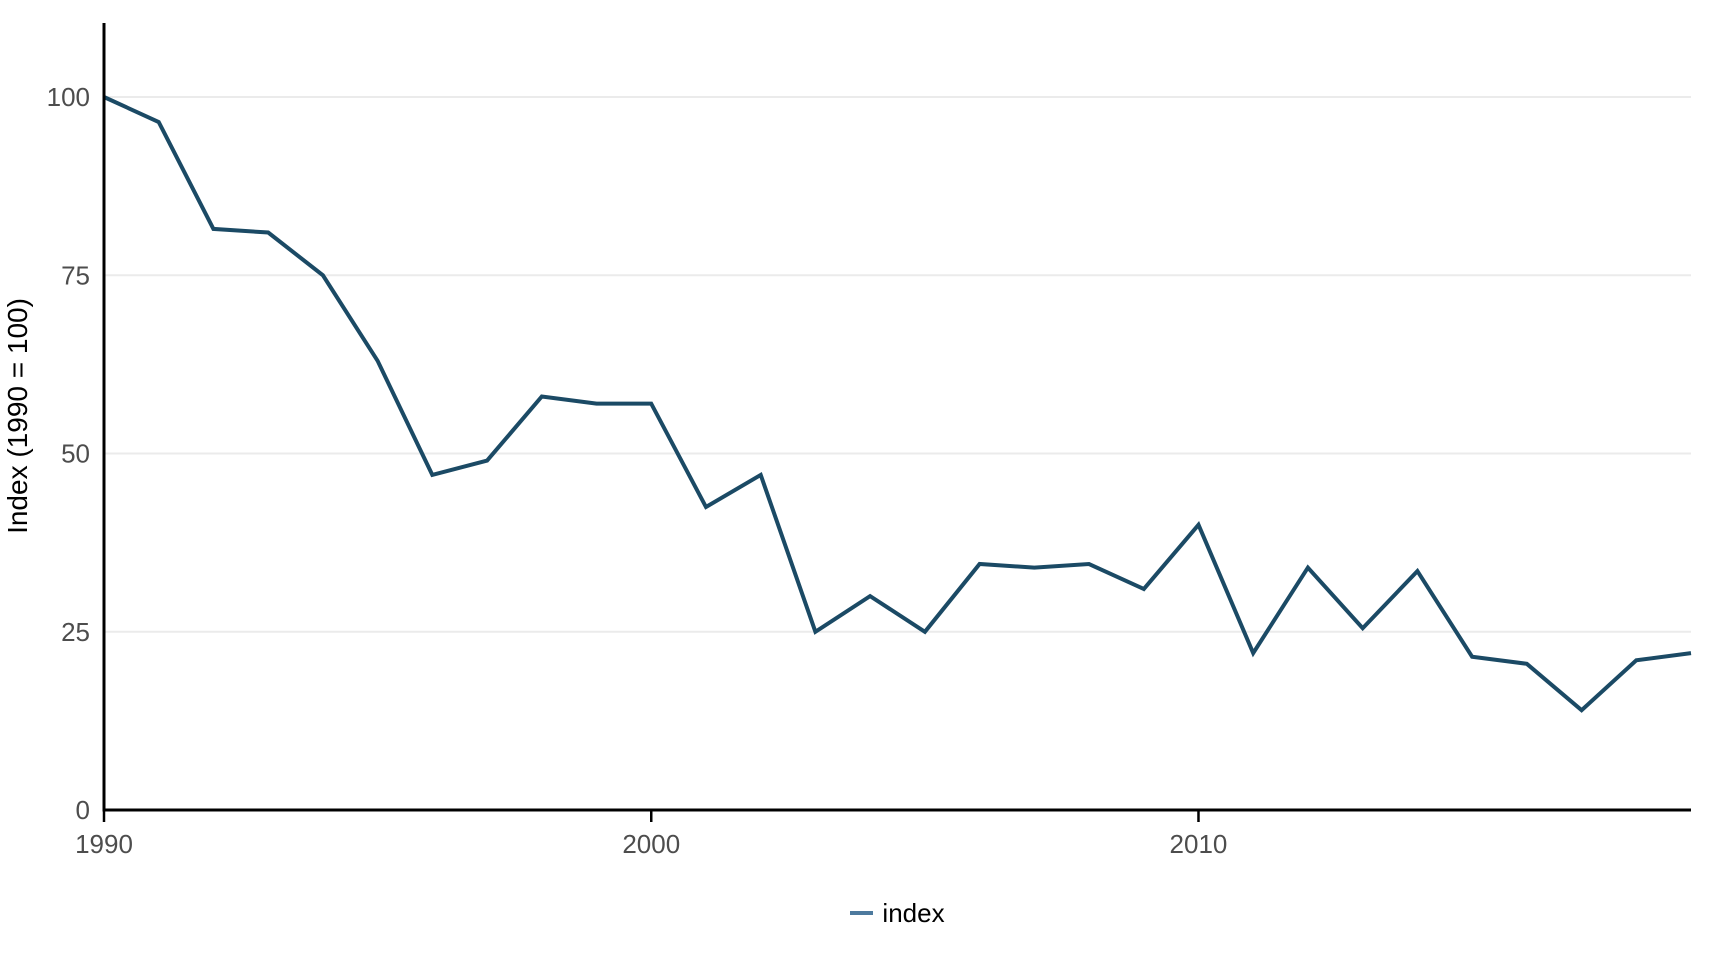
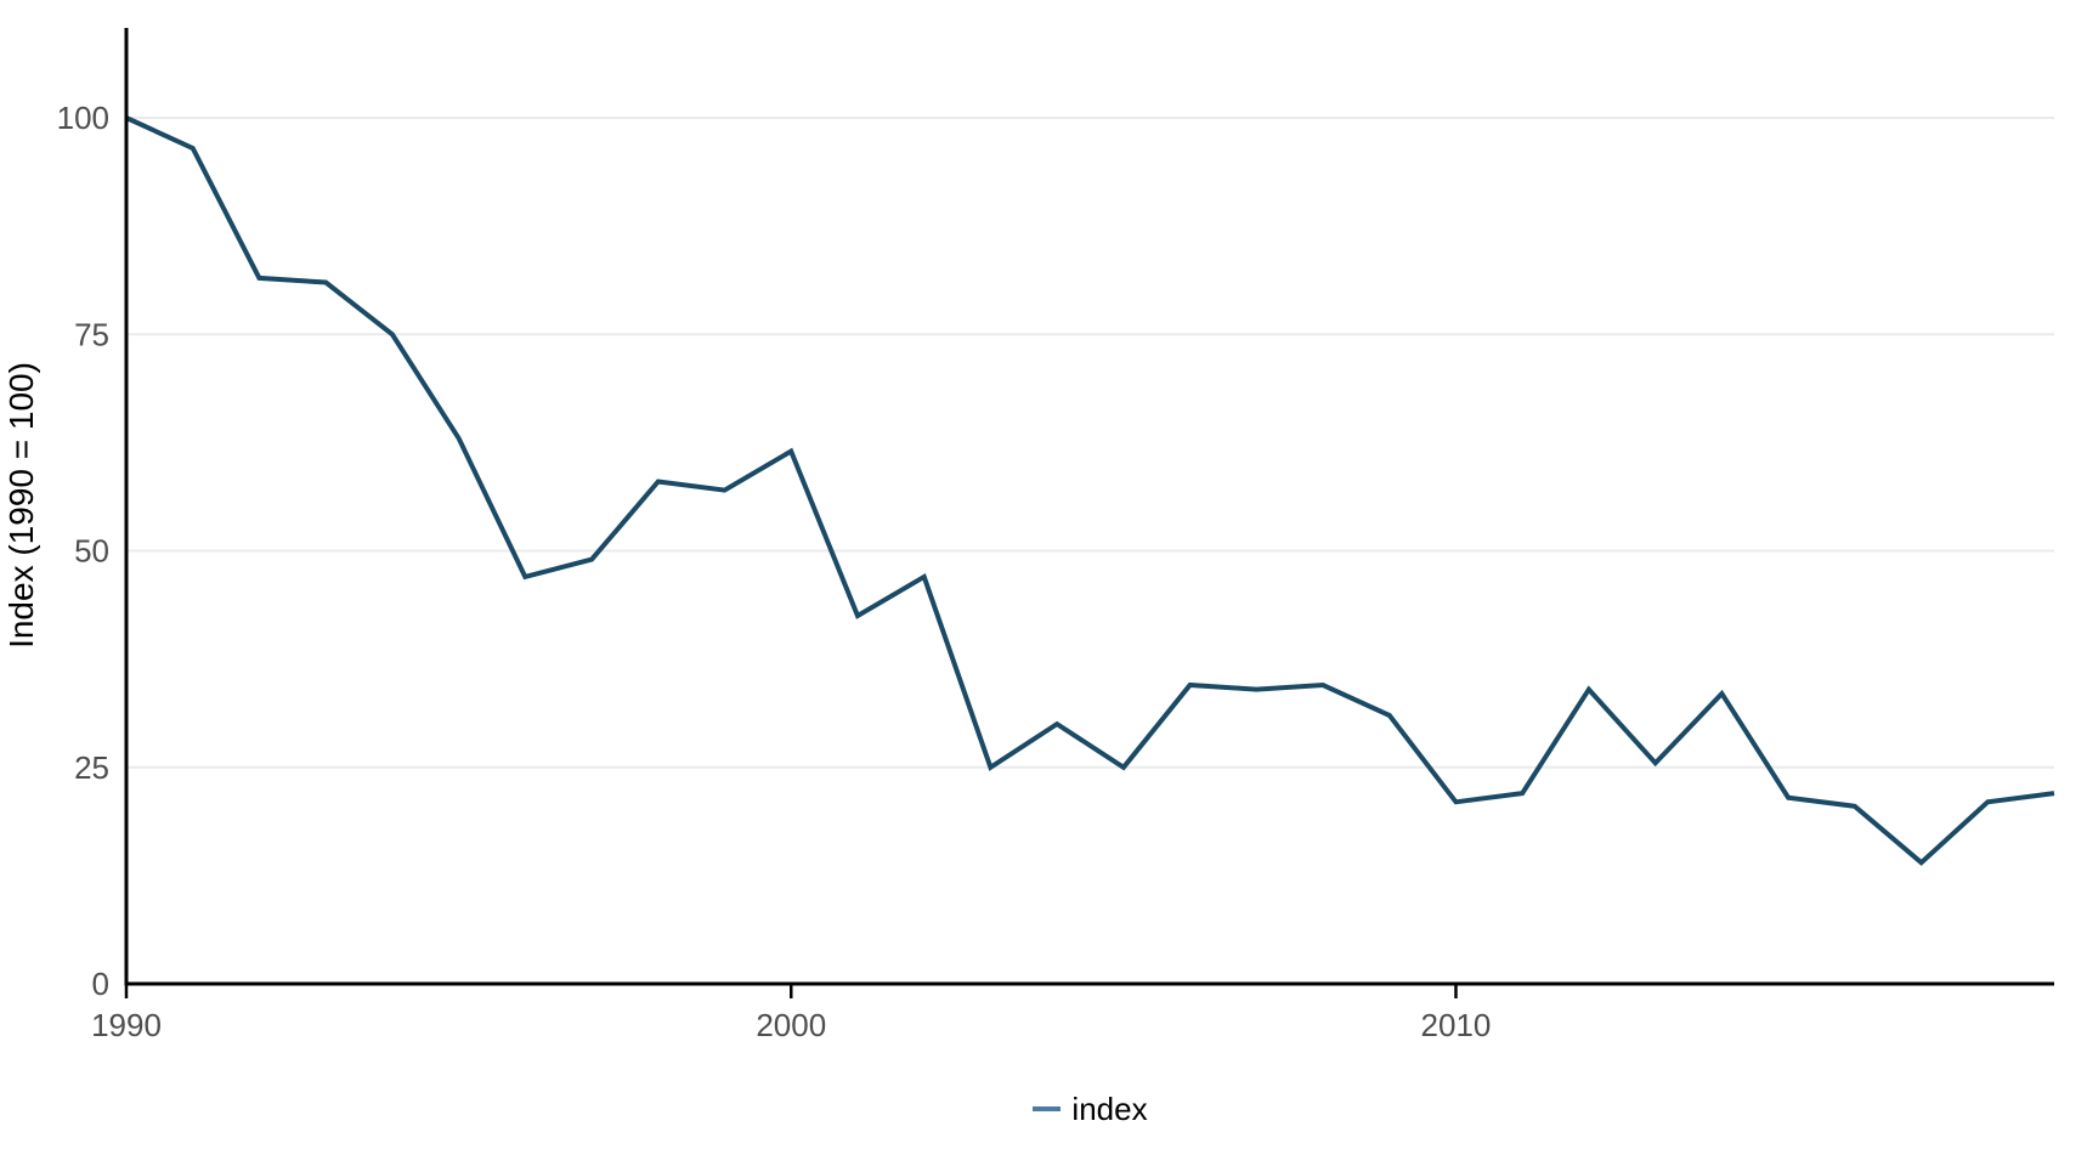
2000: 57 -> 62
2010: 40 -> 21
